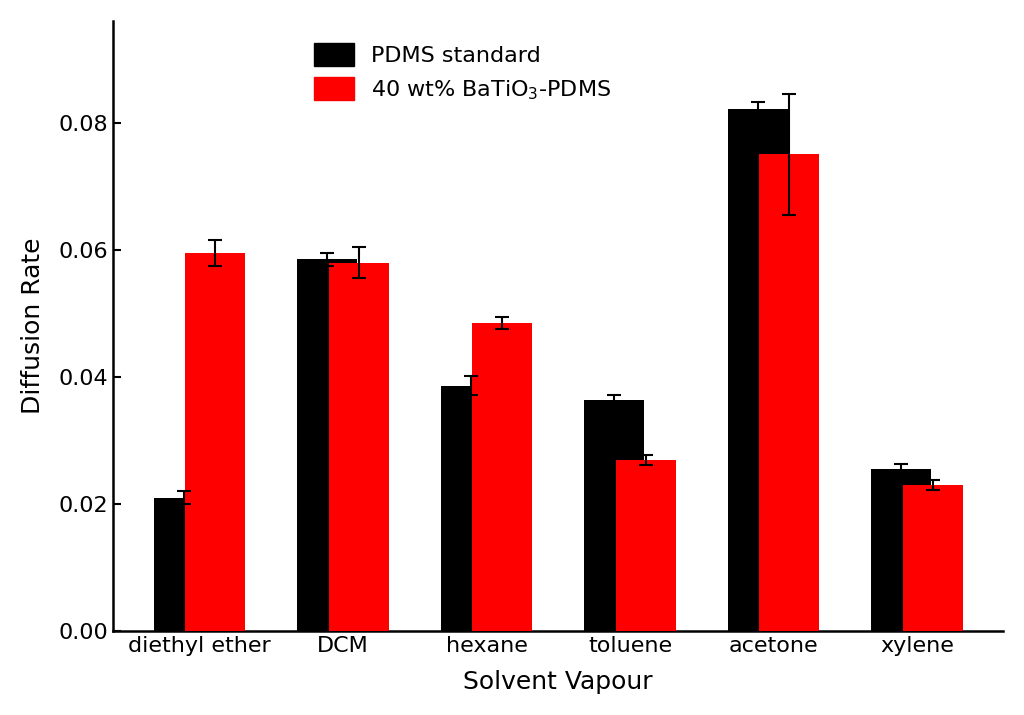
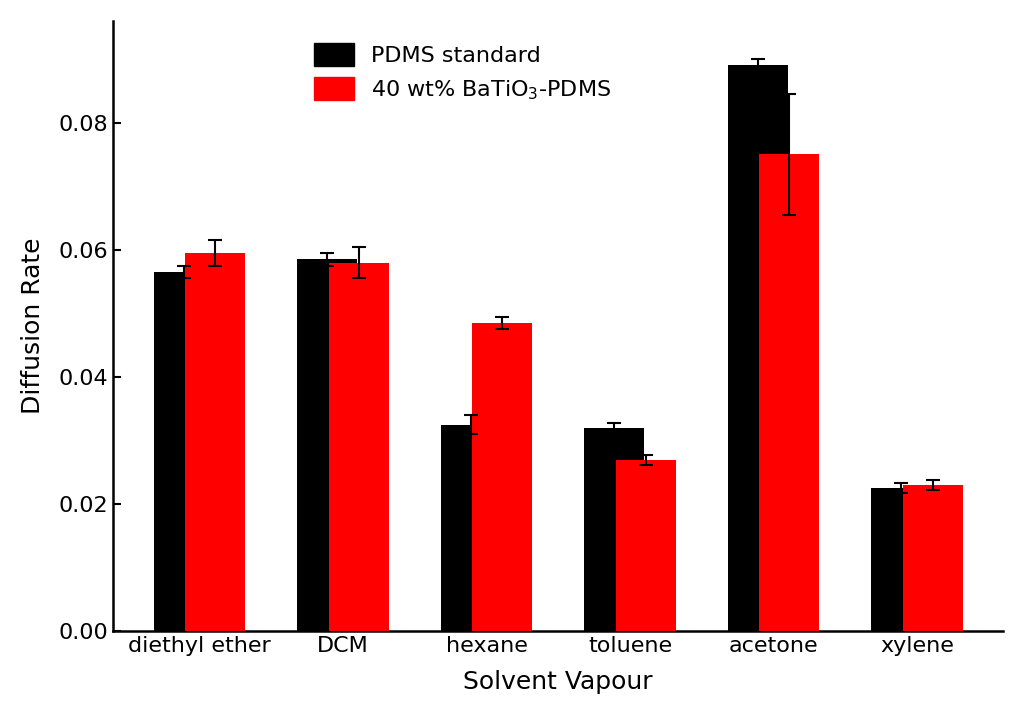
PDMS standard/diethyl ether: 0.0210 -> 0.0565
PDMS standard/hexane: 0.0386 -> 0.0325
PDMS standard/toluene: 0.0364 -> 0.0320
PDMS standard/acetone: 0.0822 -> 0.0890
PDMS standard/xylene: 0.0256 -> 0.0225
